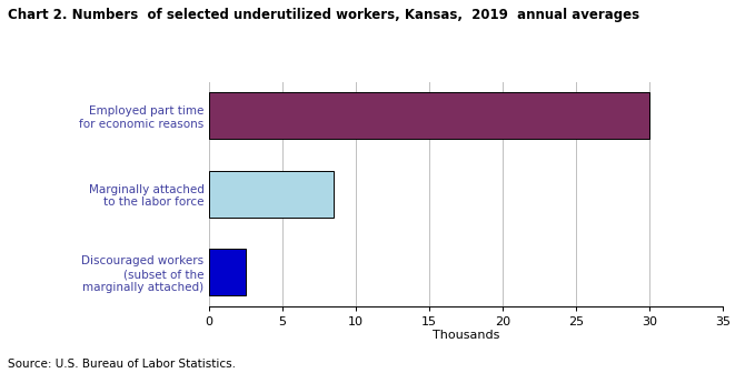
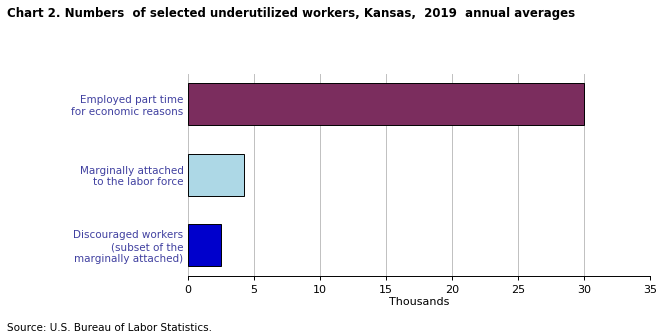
Marginally attached to the labor force: 8.5 -> 4.3
